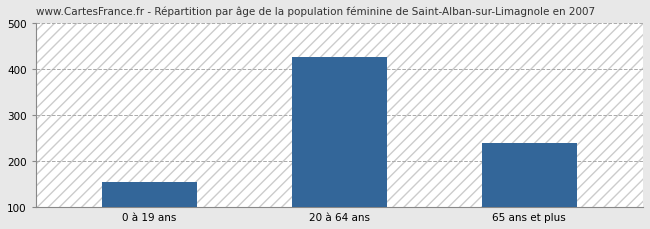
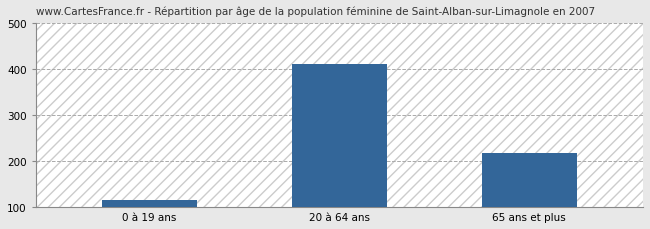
0 à 19 ans: 155 -> 115
20 à 64 ans: 425 -> 410
65 ans et plus: 240 -> 218
